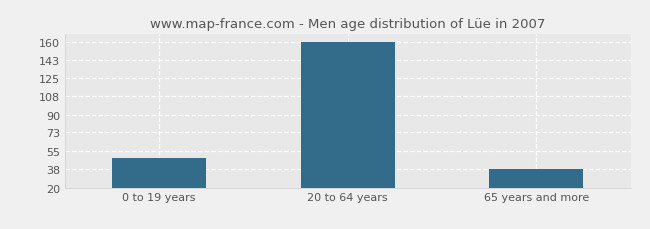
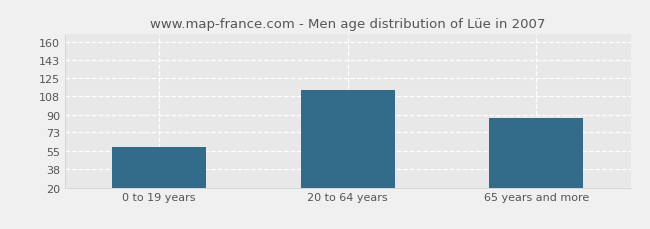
0 to 19 years: 48 -> 59
20 to 64 years: 160 -> 114
65 years and more: 38 -> 87
